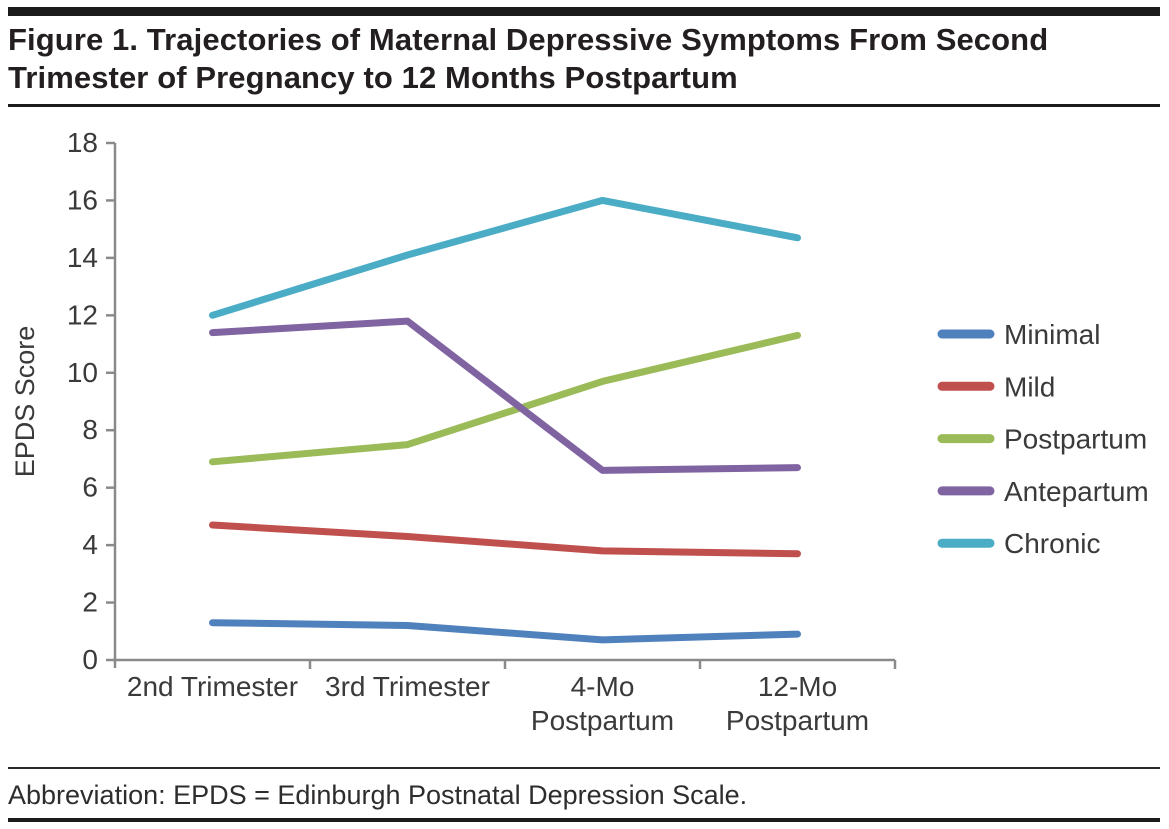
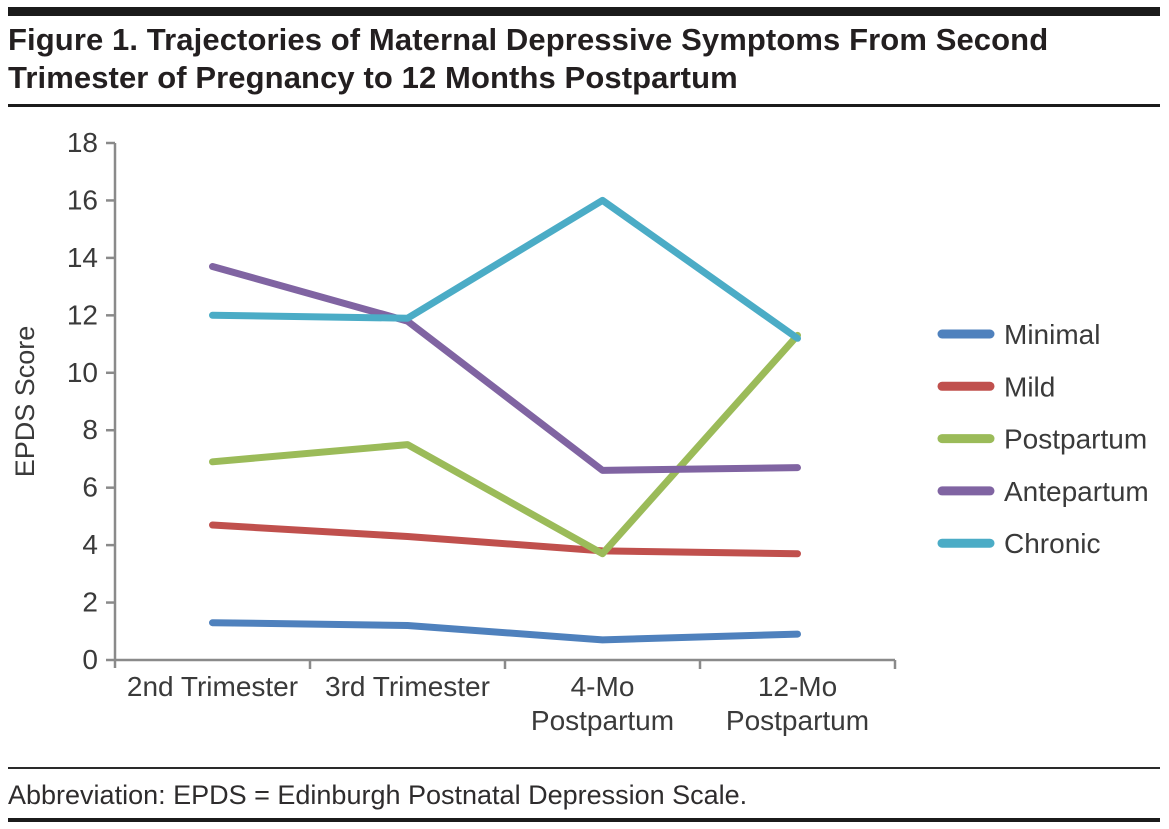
Antepartum/2nd Trimester: 11.4 -> 13.7
Chronic/3rd Trimester: 14.1 -> 11.9
Postpartum/4-Mo Postpartum: 9.7 -> 3.7
Chronic/12-Mo Postpartum: 14.7 -> 11.2
